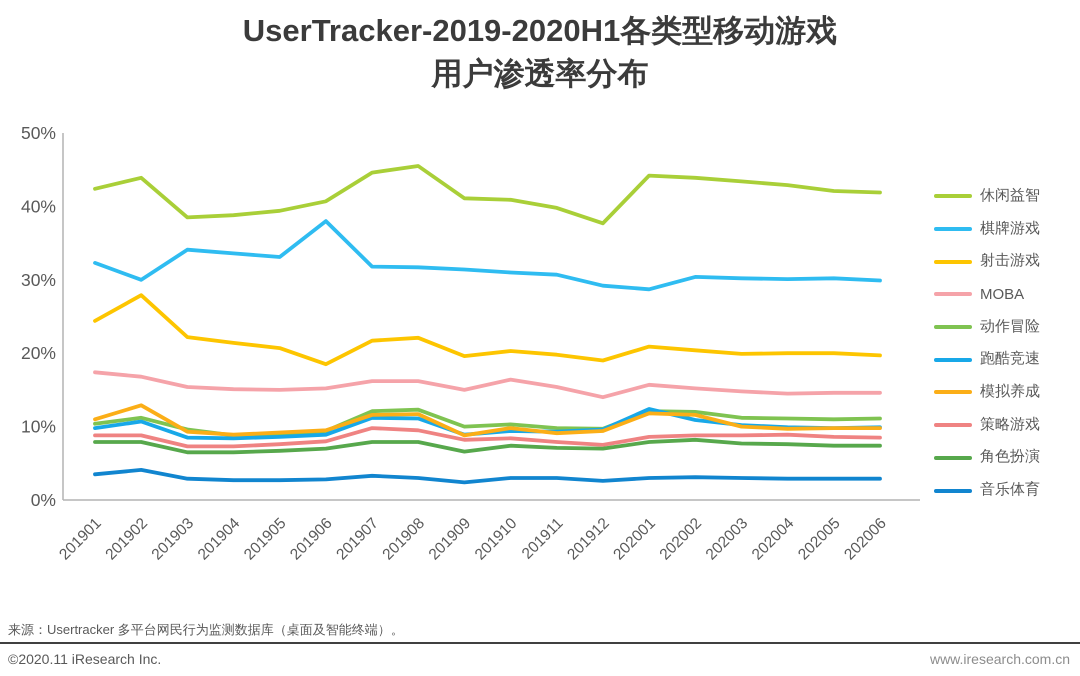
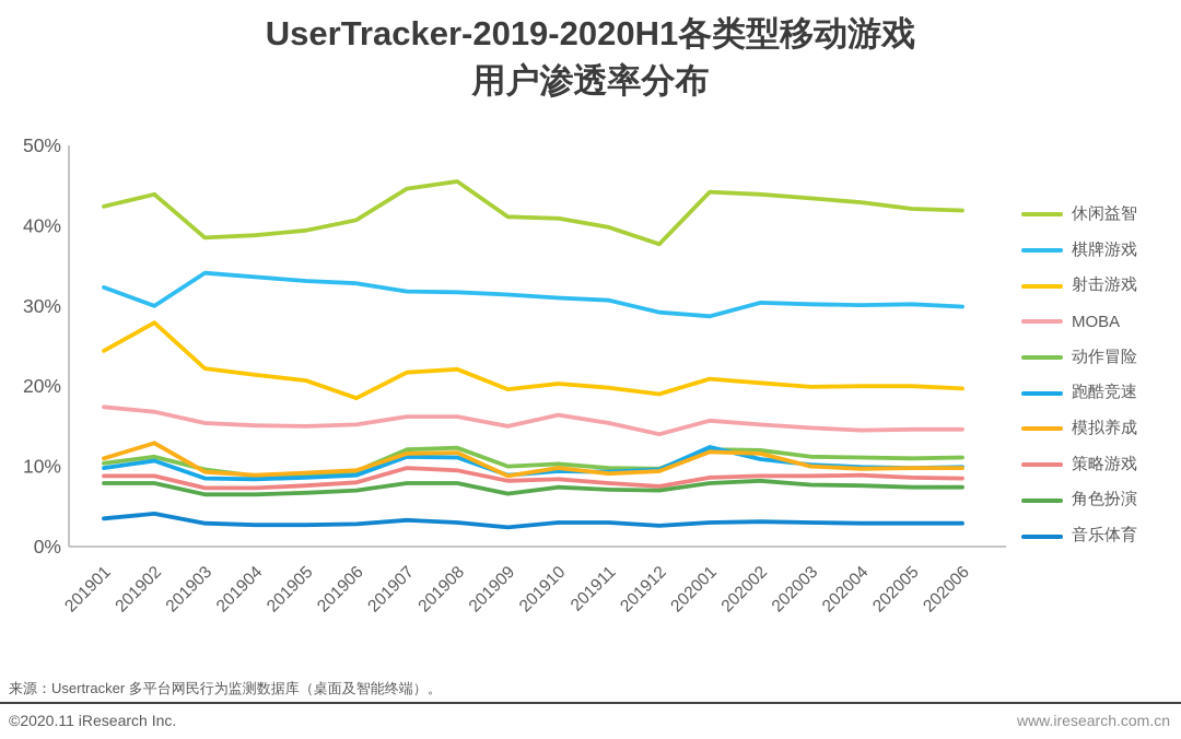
棋牌游戏/201906: 38% -> 33%
